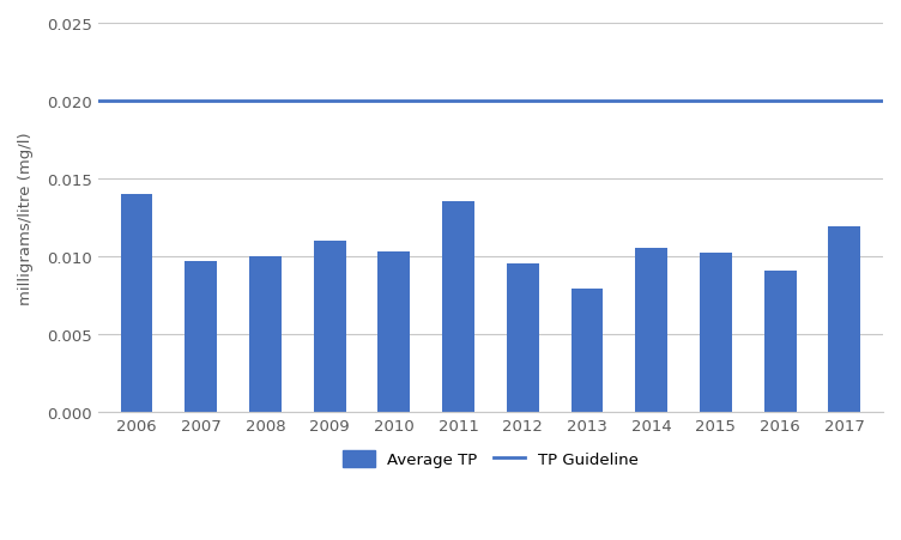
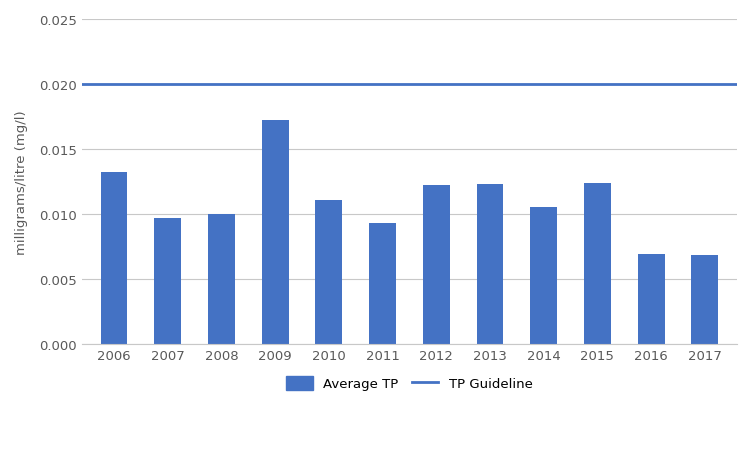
2006: 0.0140 -> 0.0132
2009: 0.0110 -> 0.0172
2010: 0.0103 -> 0.0111
2011: 0.0135 -> 0.0093
2012: 0.0095 -> 0.0122
2013: 0.0079 -> 0.0123
2015: 0.0102 -> 0.0124
2016: 0.0091 -> 0.0069
2017: 0.0119 -> 0.0068
